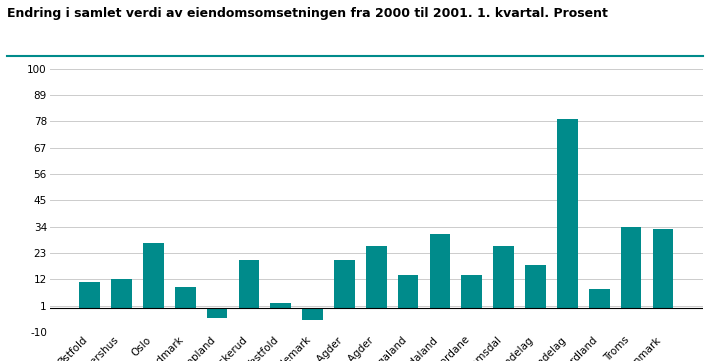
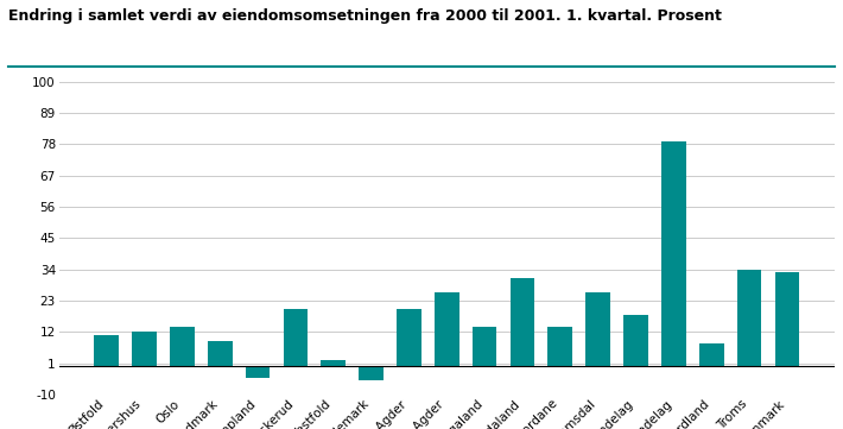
Oslo: 27 -> 14
